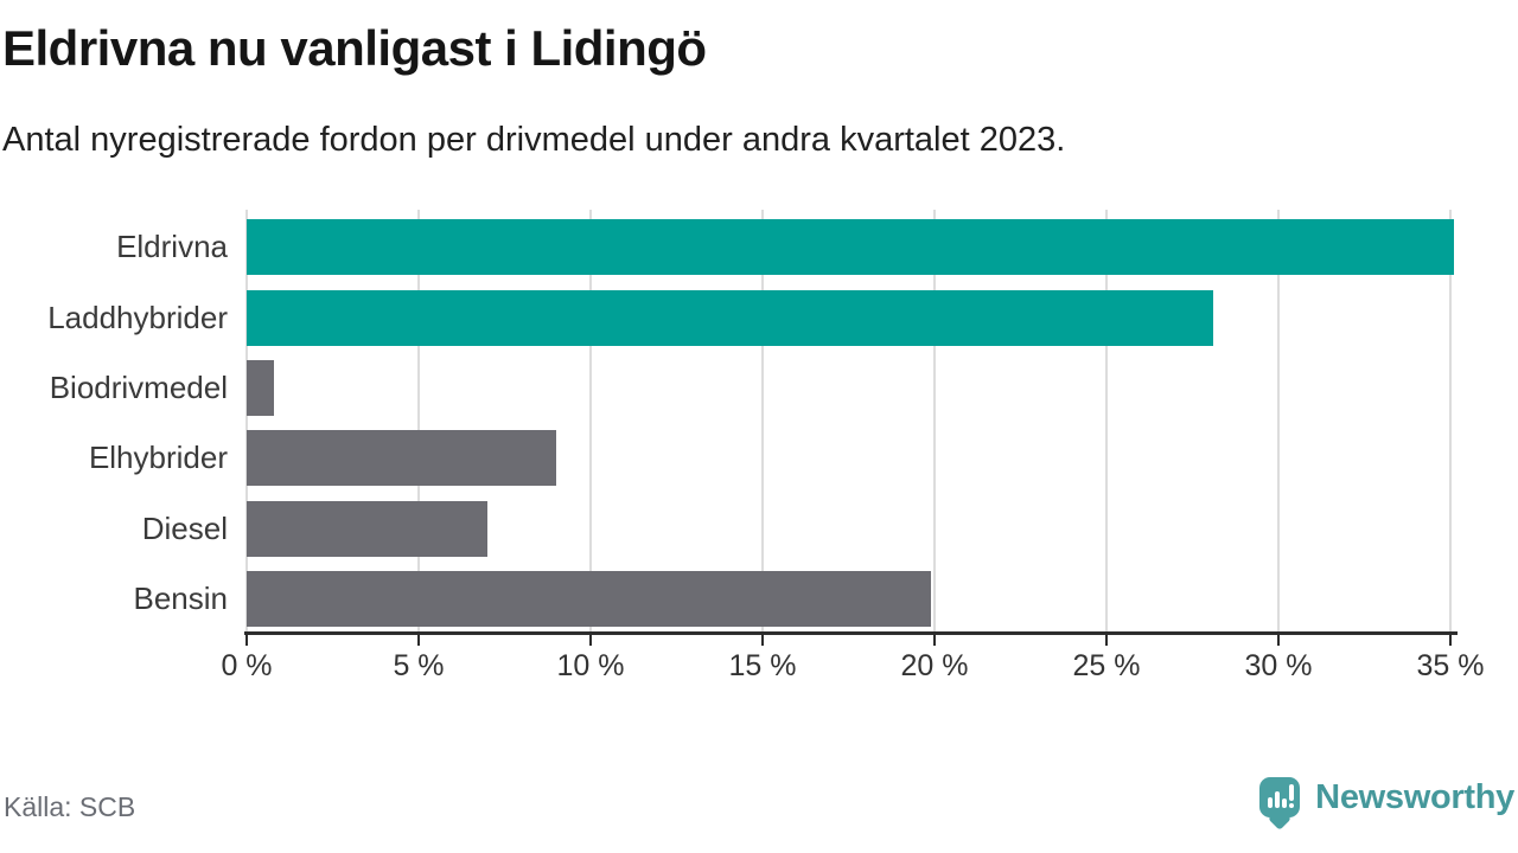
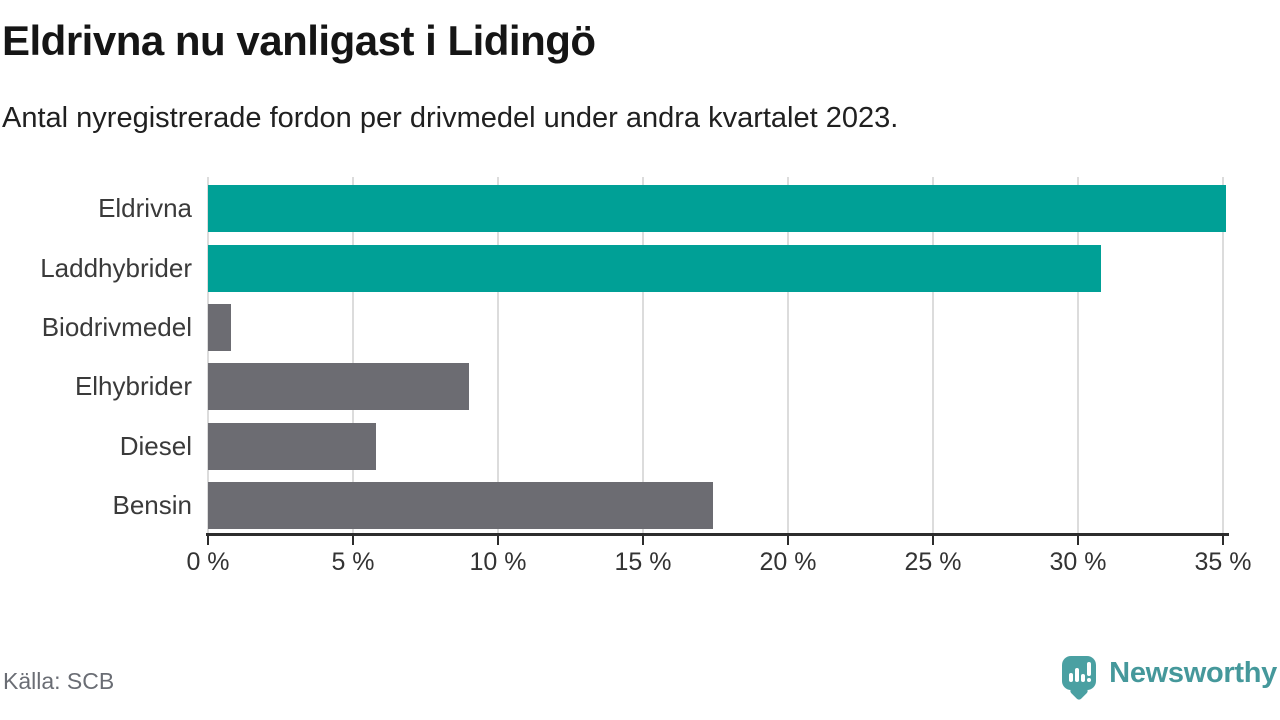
Laddhybrider: 28.1% -> 30.8%
Diesel: 7.0% -> 5.8%
Bensin: 19.9% -> 17.4%
